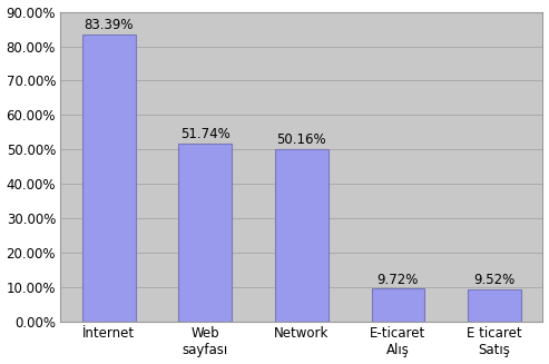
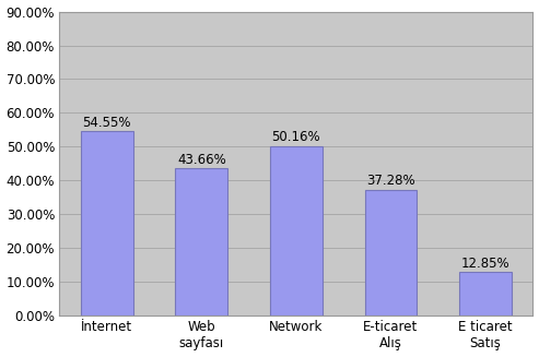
İnternet: 83.39% -> 54.55%
Web sayfası: 51.74% -> 43.66%
E-ticaret Alış: 9.72% -> 37.28%
E ticaret Satış: 9.52% -> 12.85%
